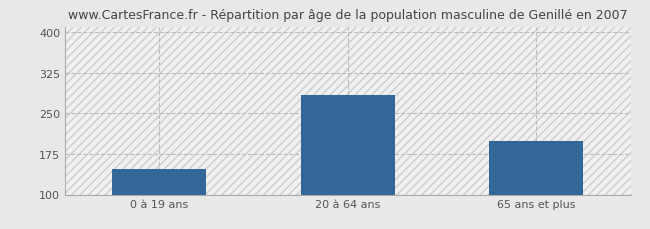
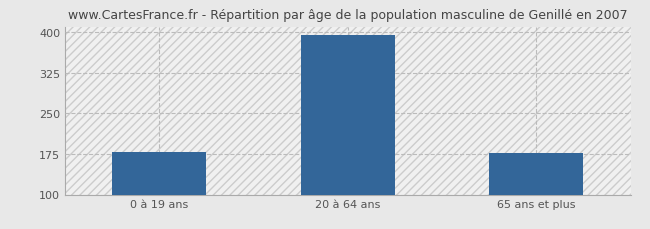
0 à 19 ans: 148 -> 178
20 à 64 ans: 284 -> 395
65 ans et plus: 198 -> 177
